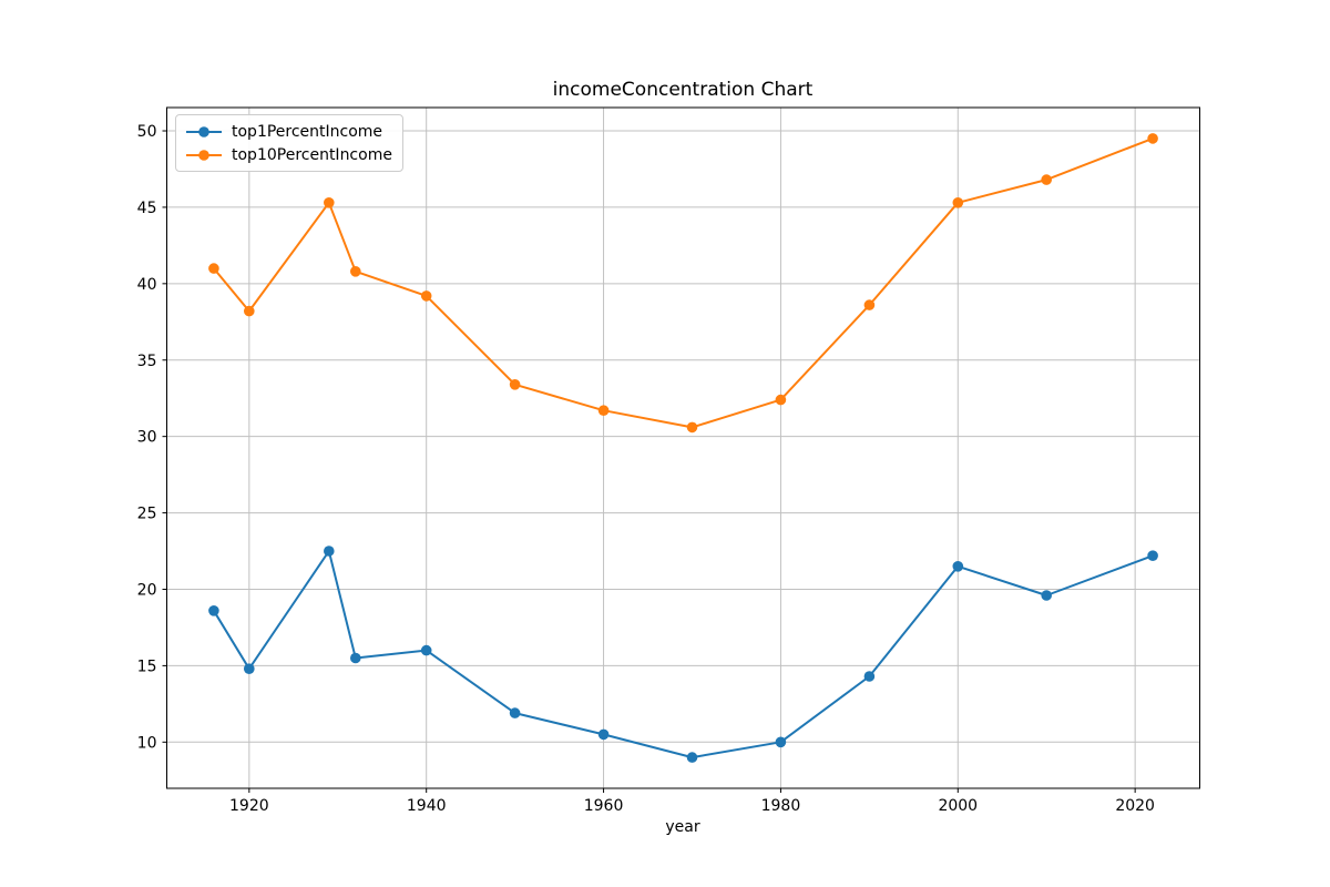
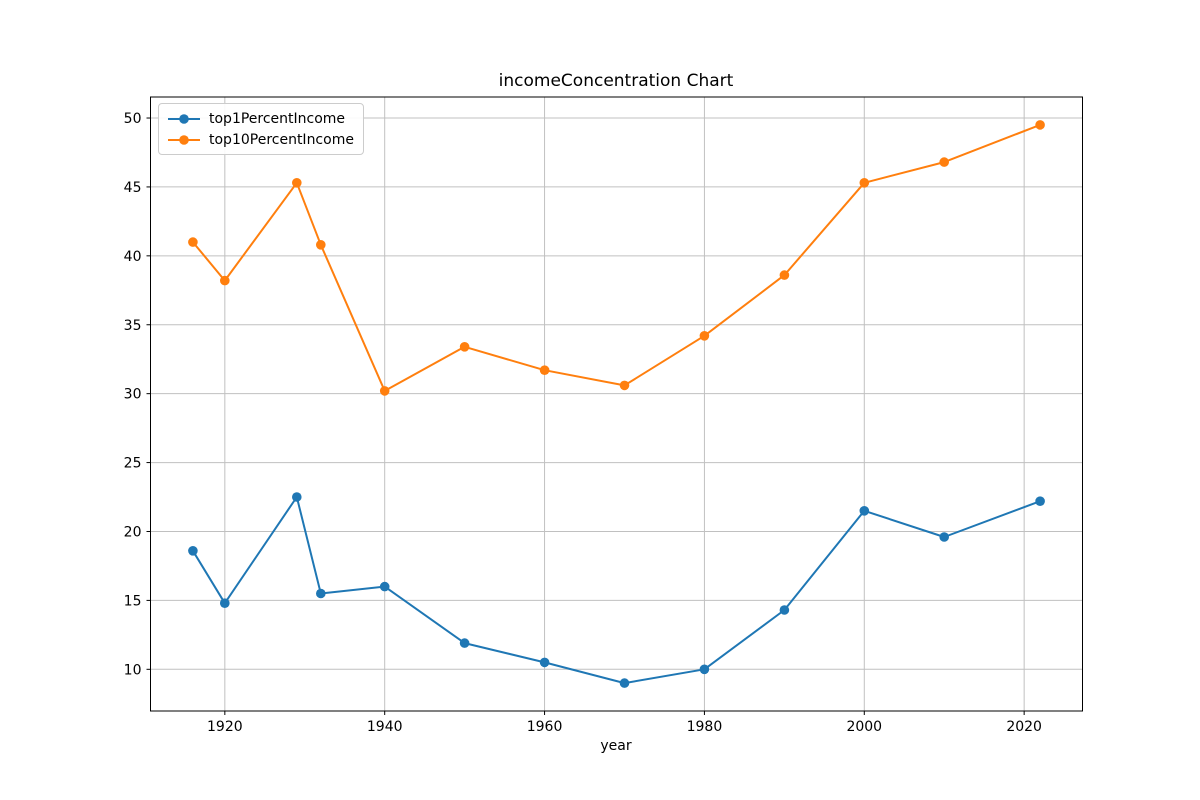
top10PercentIncome/1940: 39.2 -> 30.2
top10PercentIncome/1980: 32.4 -> 34.2
